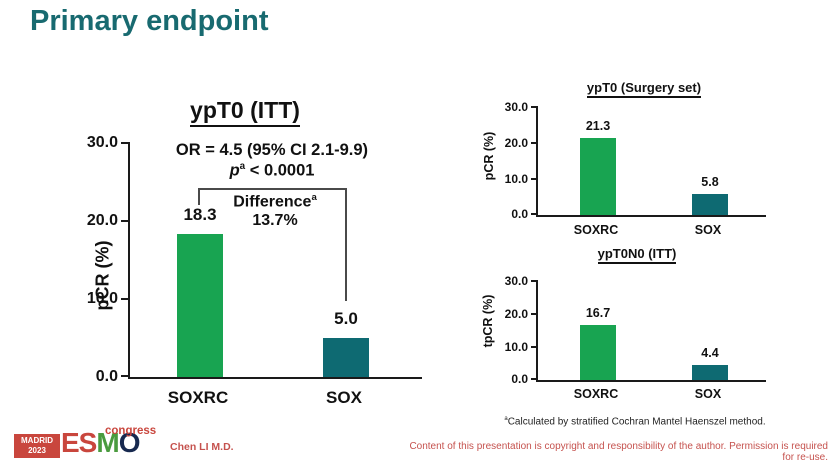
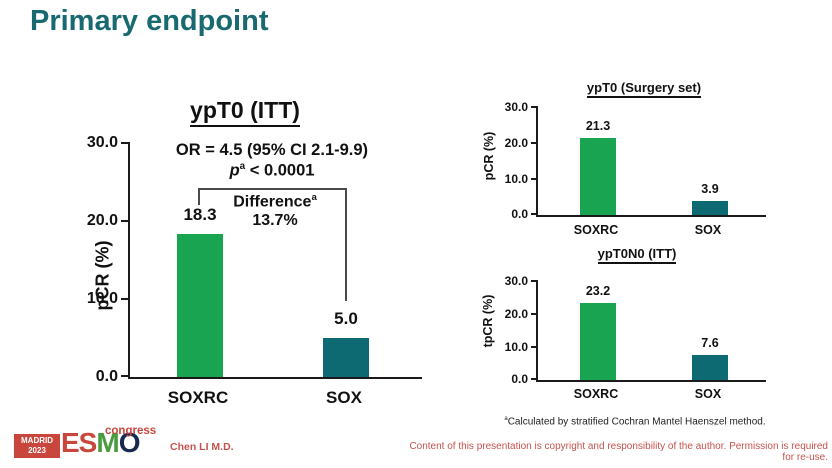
ypT0 (Surgery set)/SOX: 5.8 -> 3.9
ypT0N0 (ITT)/SOXRC: 16.7 -> 23.2
ypT0N0 (ITT)/SOX: 4.4 -> 7.6
